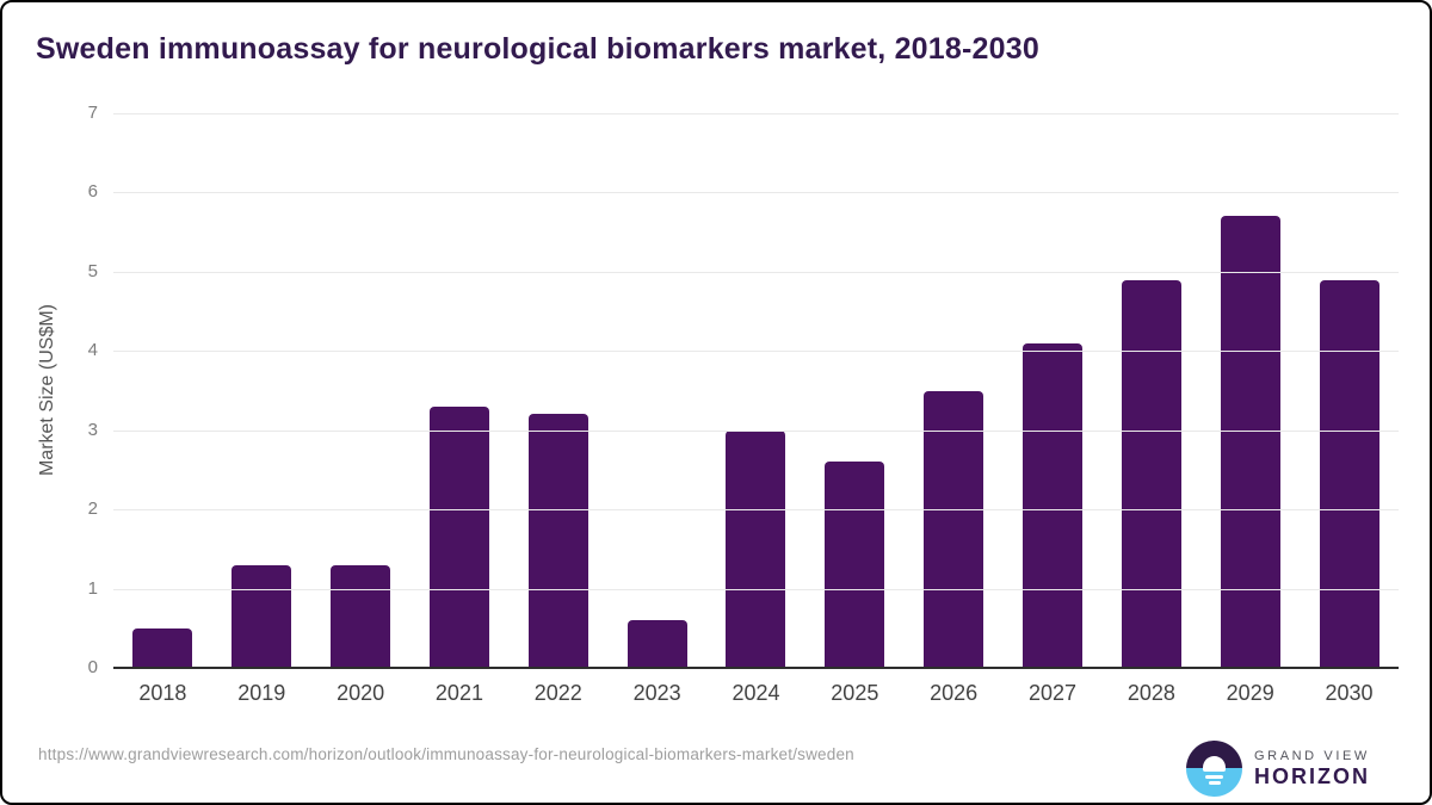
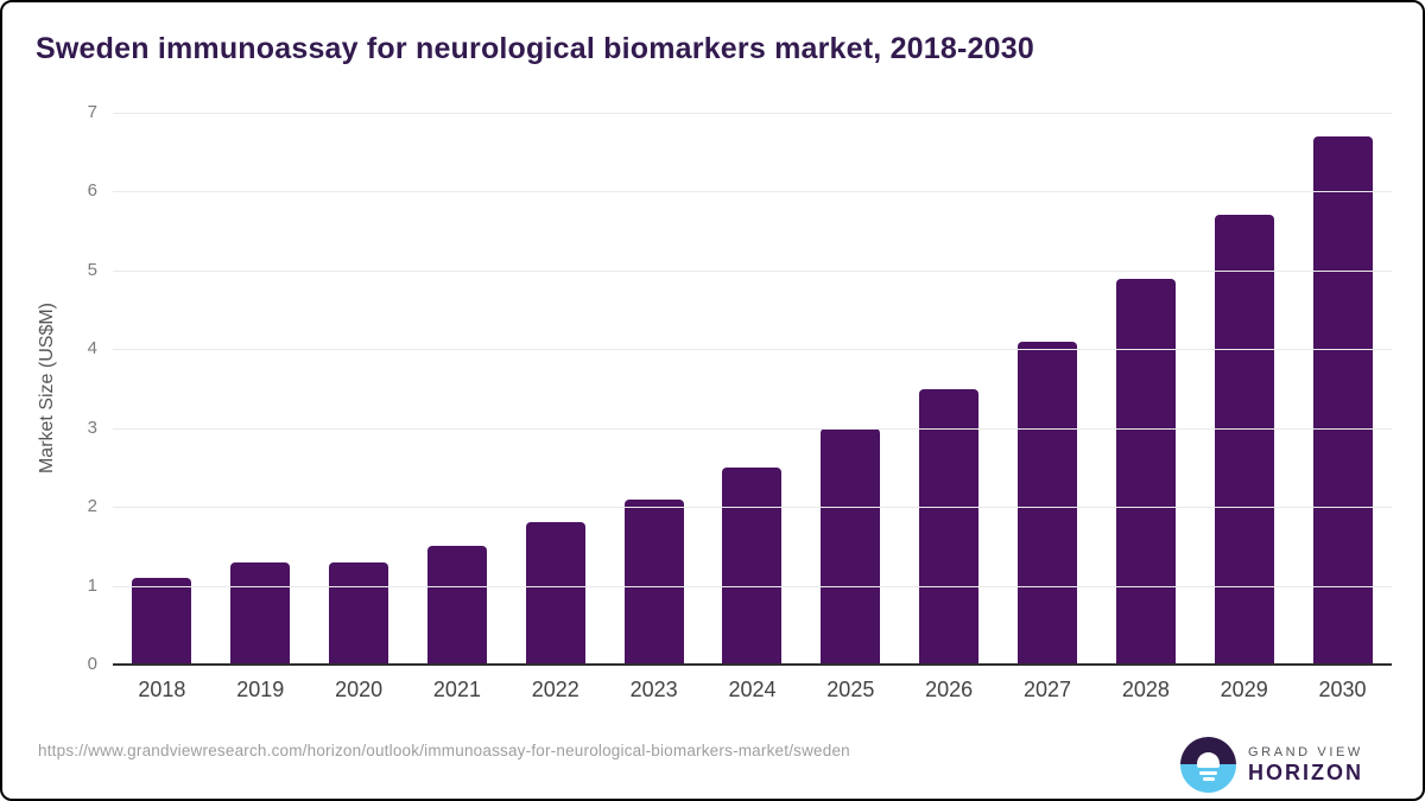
2018: 0.5 -> 1.1
2021: 3.3 -> 1.5
2022: 3.2 -> 1.8
2023: 0.6 -> 2.1
2024: 3.0 -> 2.5
2025: 2.6 -> 3.0
2030: 4.9 -> 6.7
